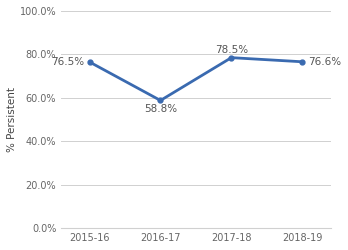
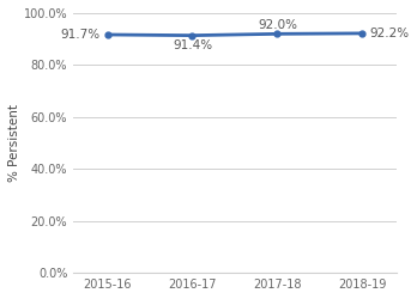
2015-16: 76.5% -> 91.7%
2016-17: 58.8% -> 91.4%
2017-18: 78.5% -> 92.0%
2018-19: 76.6% -> 92.2%
